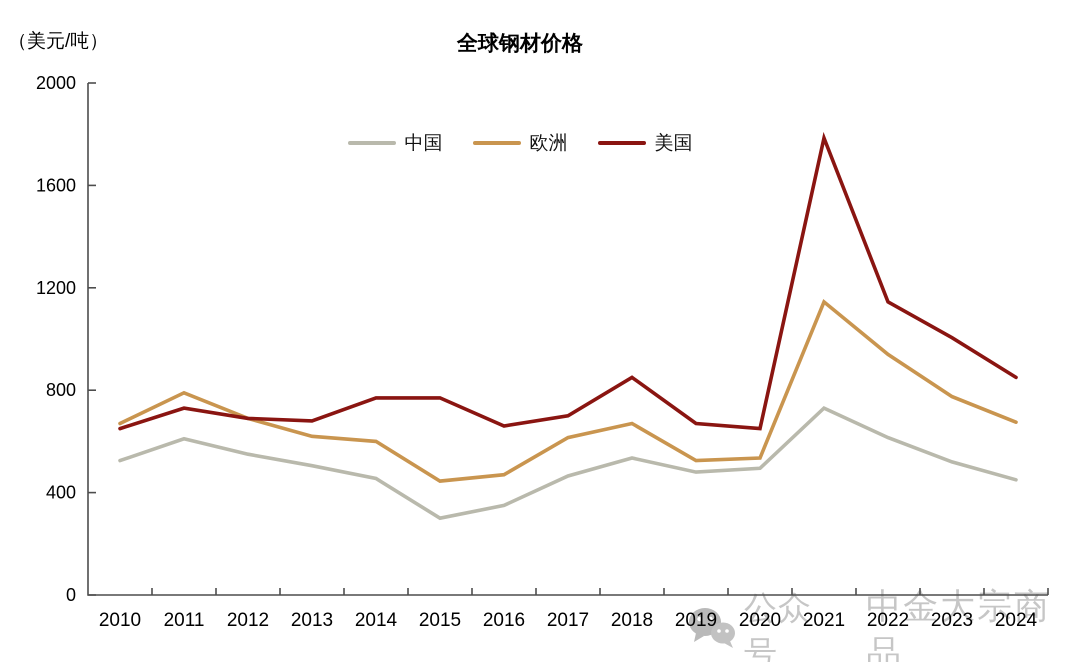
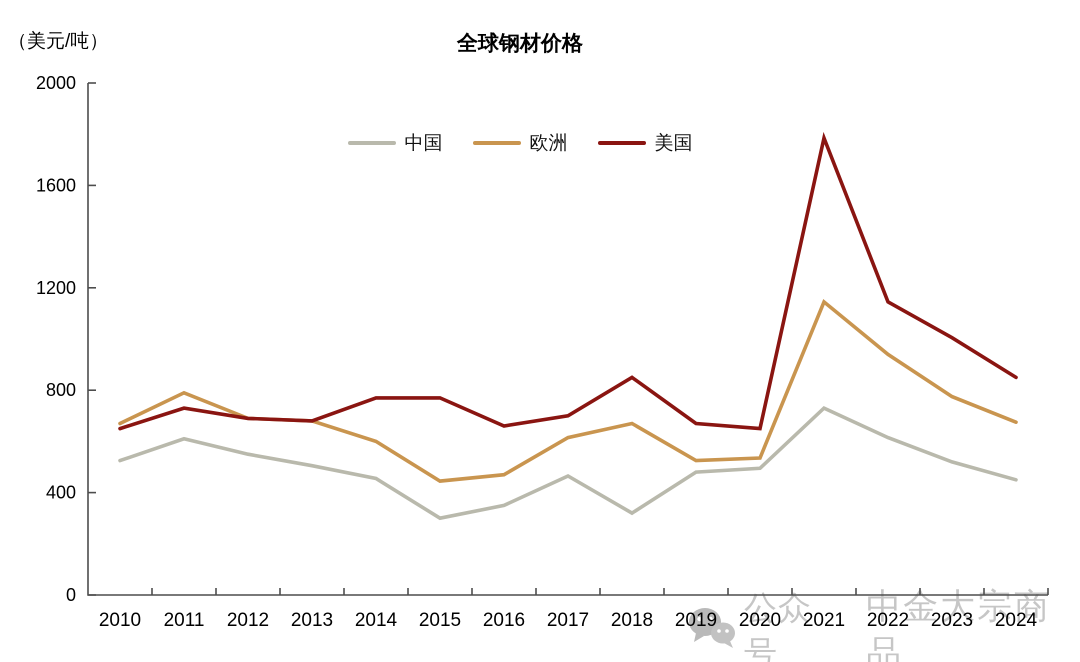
欧洲/2013: 620 -> 680
中国/2018: 540 -> 320
